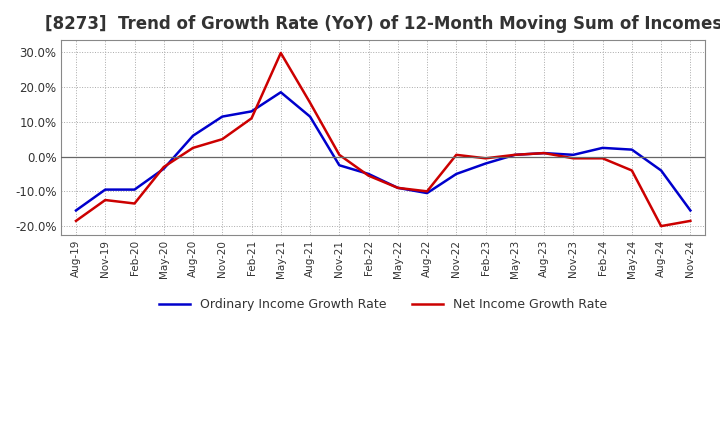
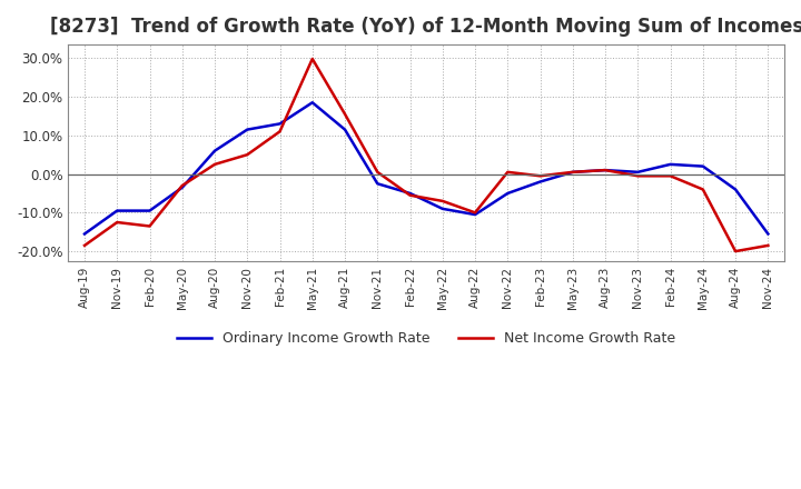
Net Income Growth Rate/May-22: -9.0% -> -7.0%
